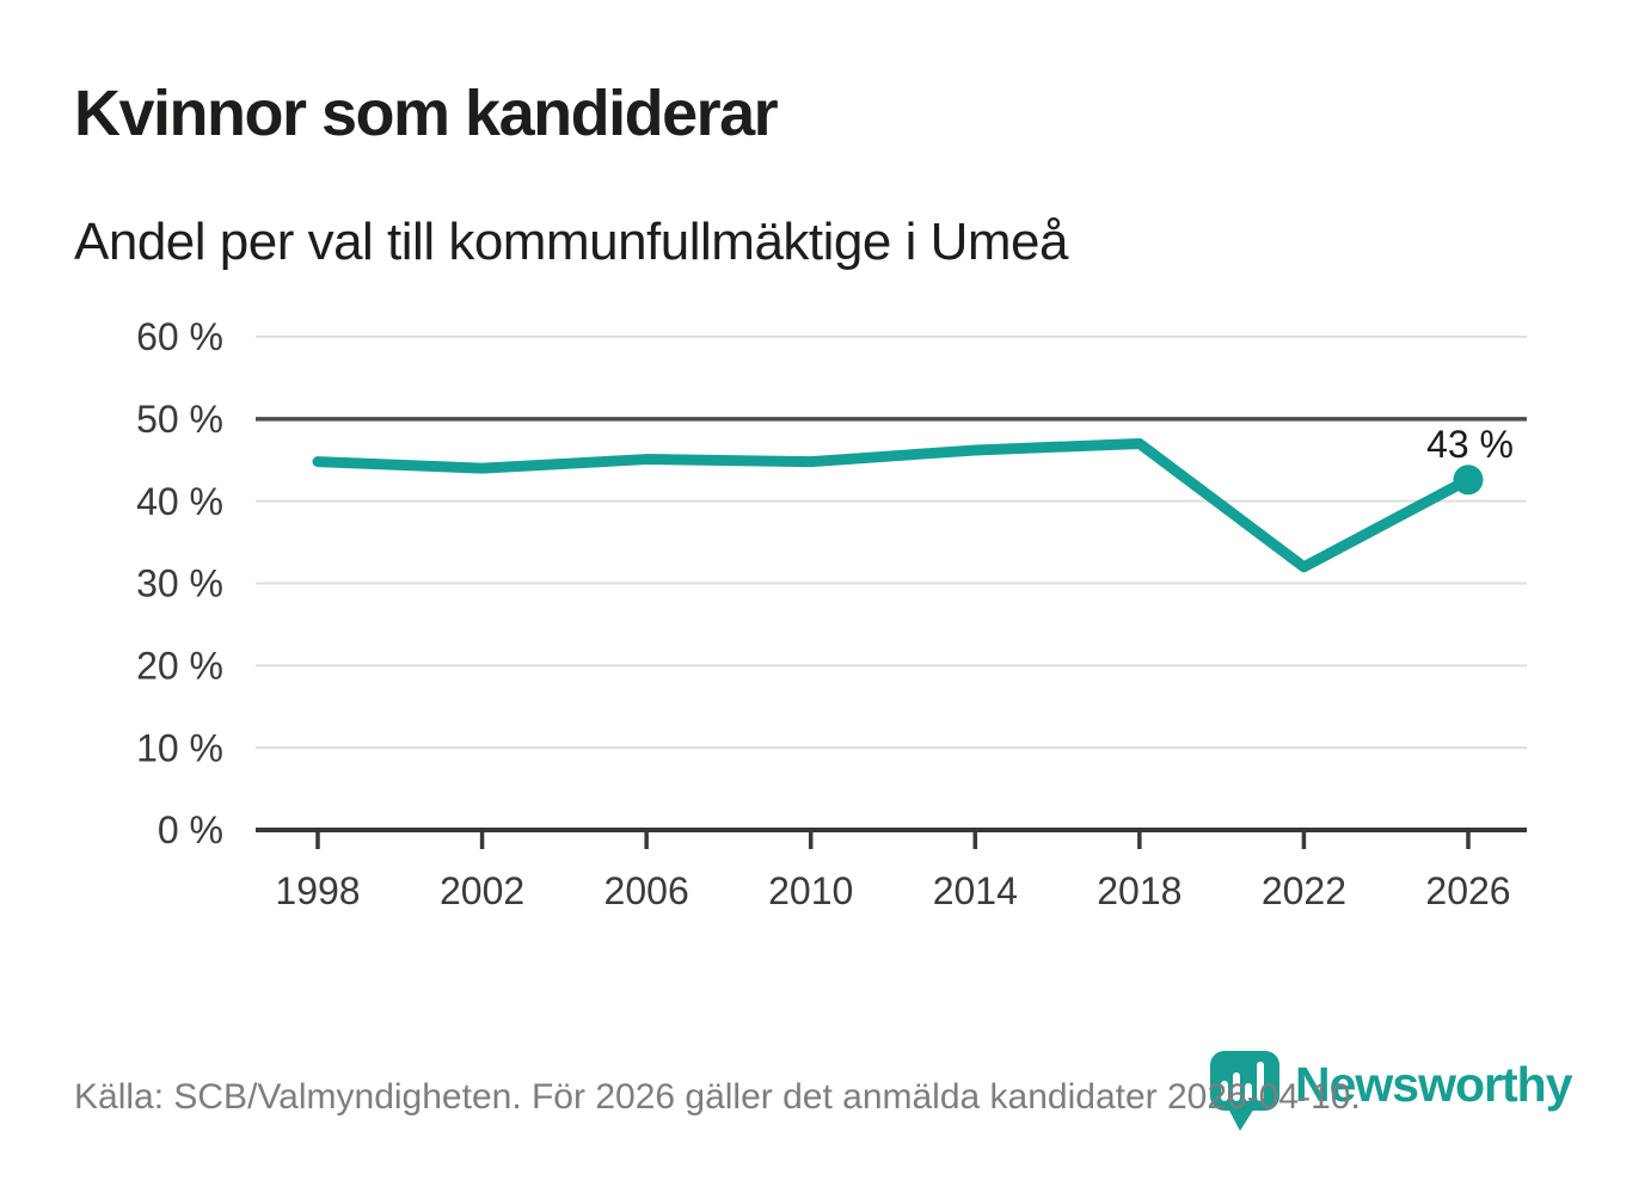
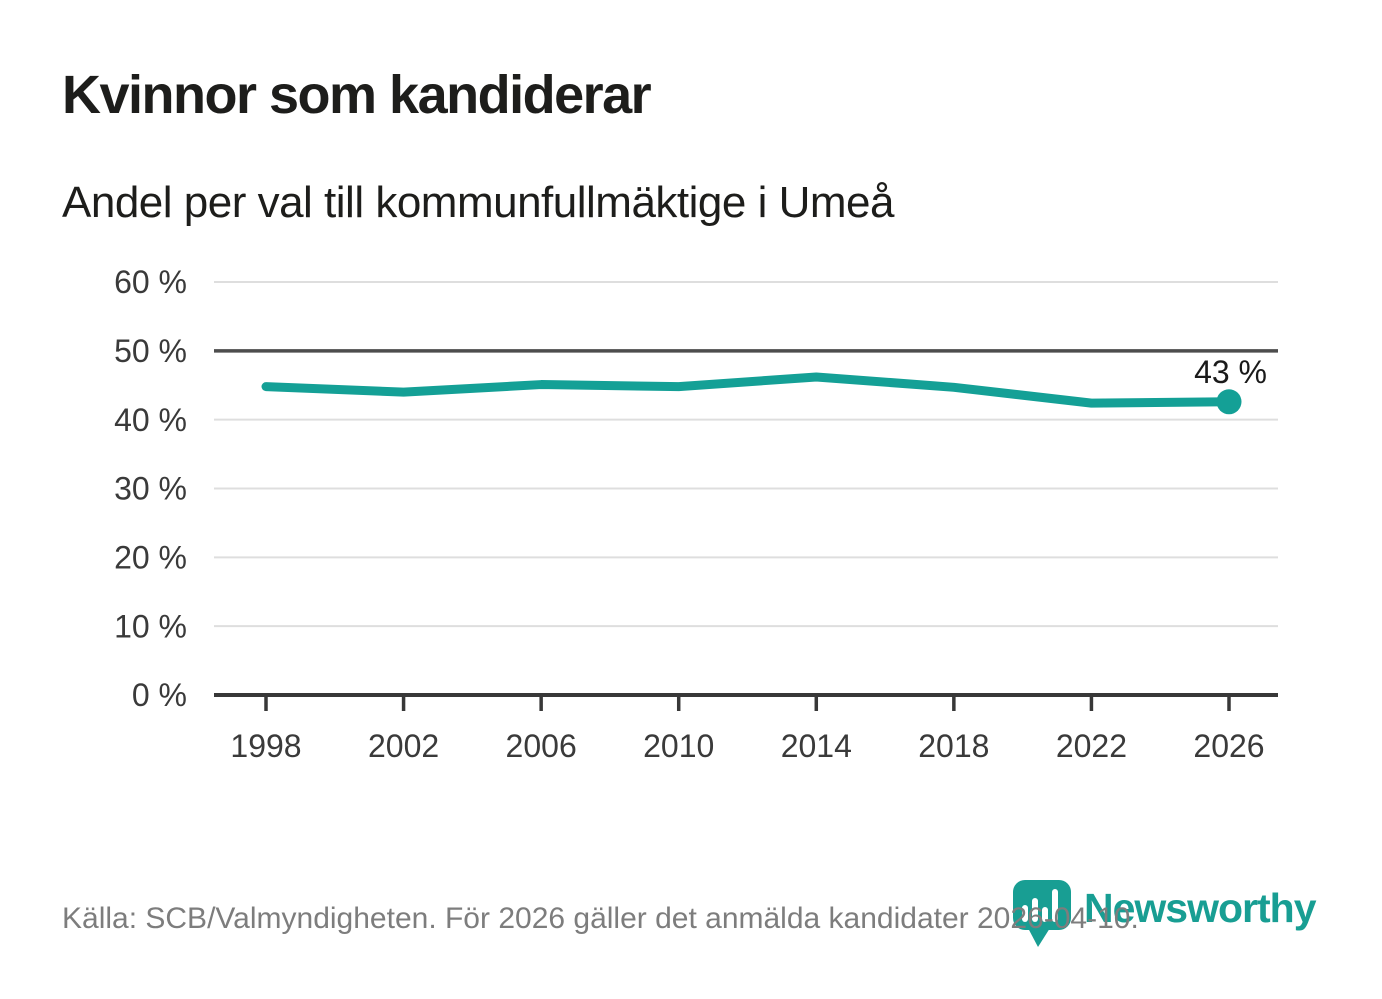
2018: 47% -> 45%
2022: 32% -> 42%
